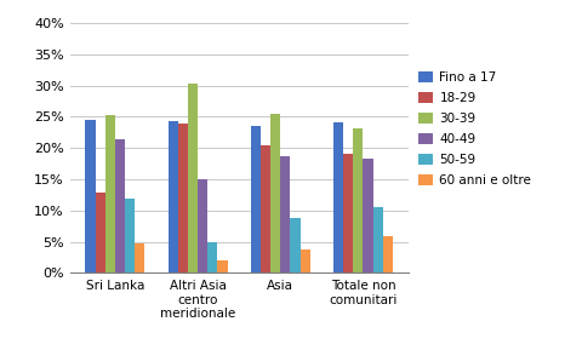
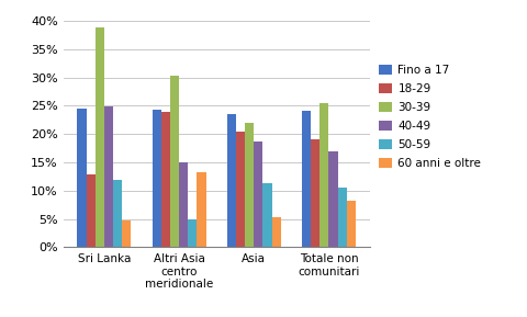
30-39/Sri Lanka: 25.2% -> 38.8%
40-49/Sri Lanka: 21.3% -> 24.8%
60 anni e oltre/Altri Asia centro meridionale: 2.0% -> 13.2%
30-39/Asia: 25.5% -> 22.0%
50-59/Asia: 8.8% -> 11.4%
60 anni e oltre/Asia: 3.7% -> 5.4%
30-39/Totale non comunitari: 23.1% -> 25.4%
40-49/Totale non comunitari: 18.3% -> 17.0%
60 anni e oltre/Totale non comunitari: 5.8% -> 8.2%
